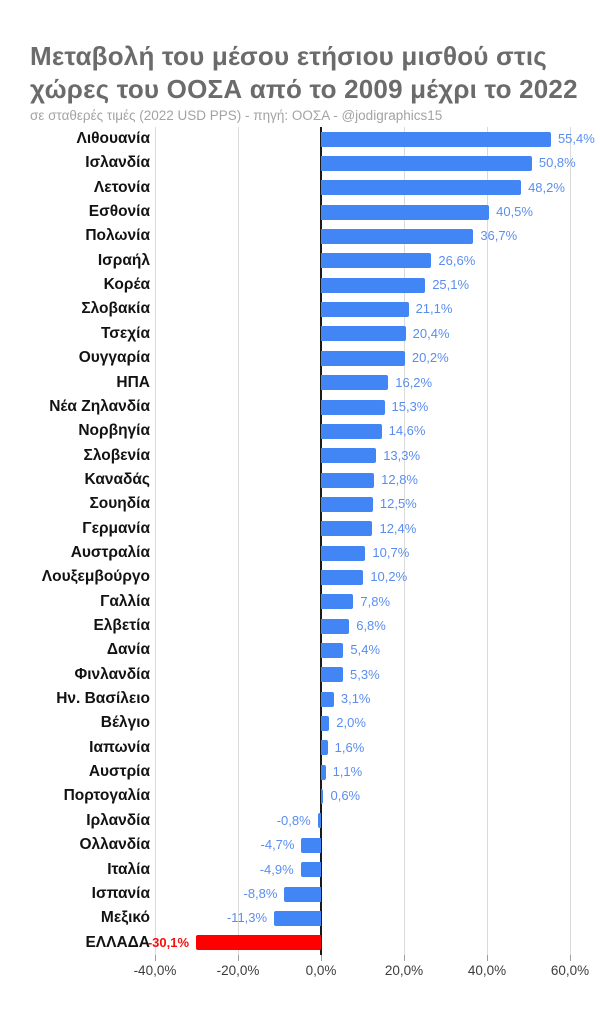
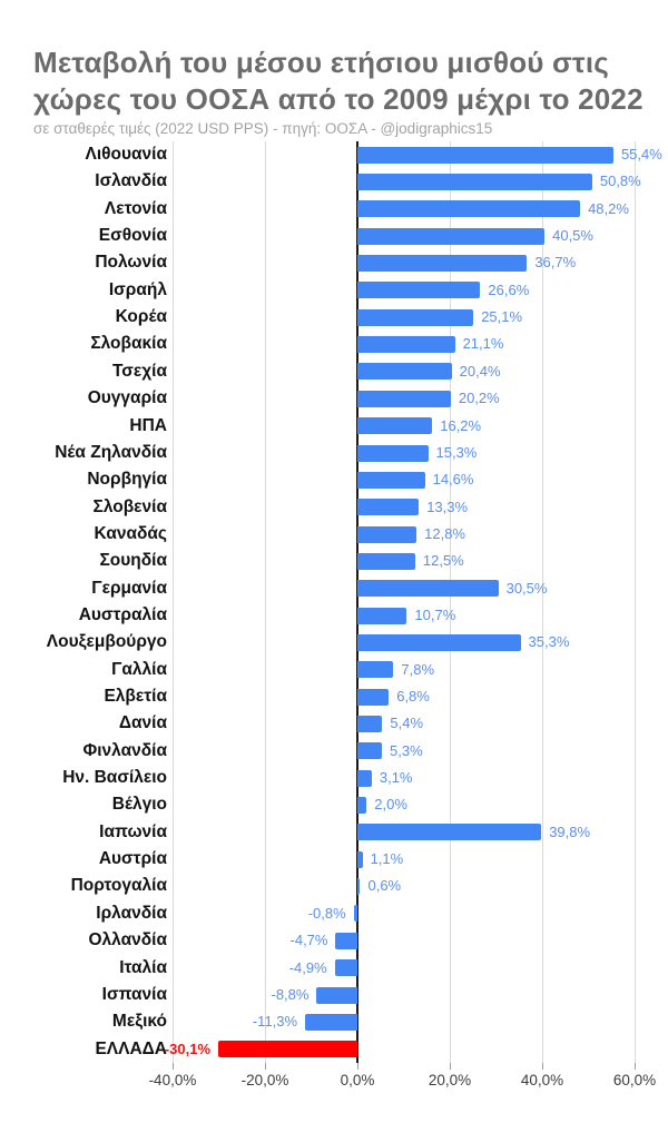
Γερμανία: 12,4% -> 30,5%
Λουξεμβούργο: 10,2% -> 35,3%
Ιαπωνία: 1,6% -> 39,8%
